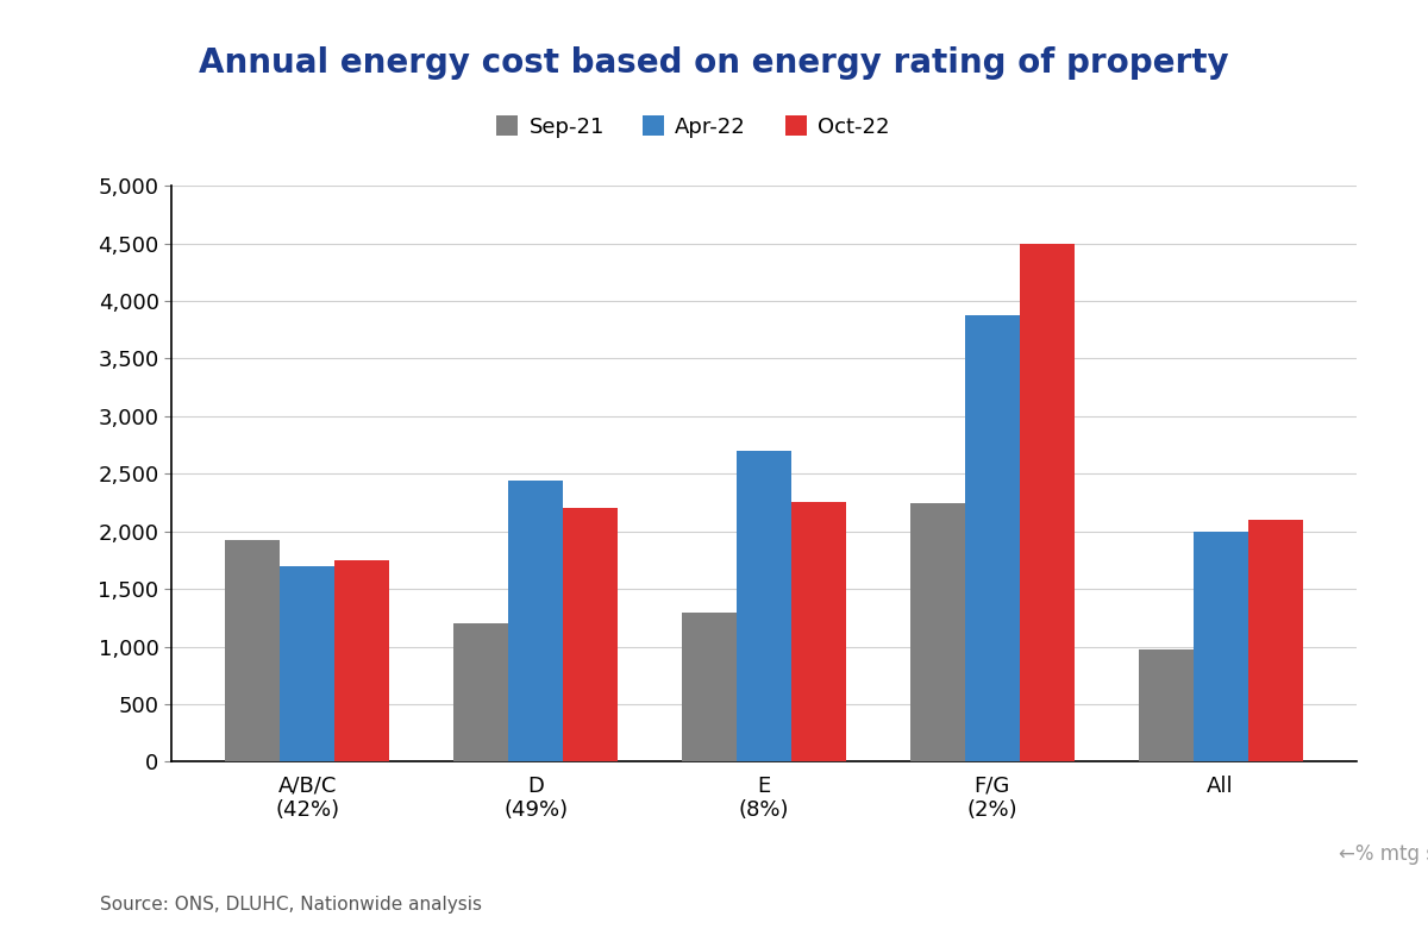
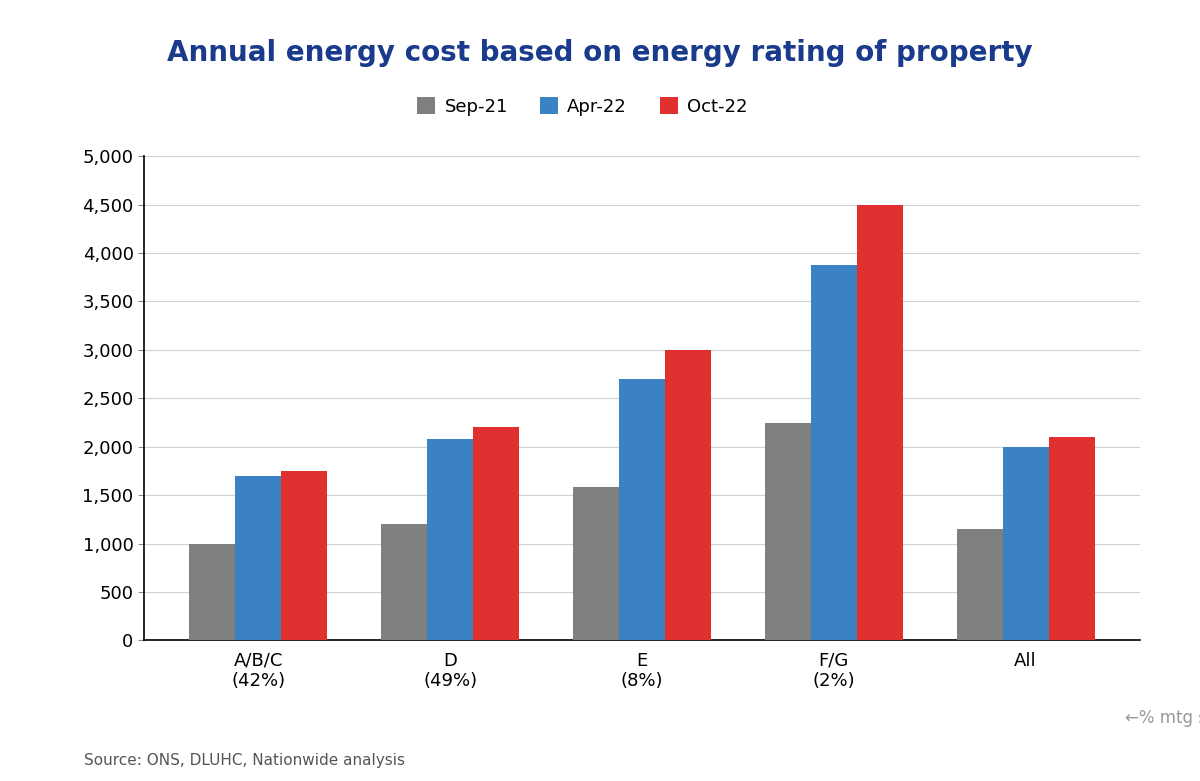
Sep-21/A/B/C (42%): 1,920 -> 1,000
Apr-22/D (49%): 2,440 -> 2,080
Sep-21/E (8%): 1,300 -> 1,580
Oct-22/E (8%): 2,260 -> 3,000
Sep-21/All: 980 -> 1,150
